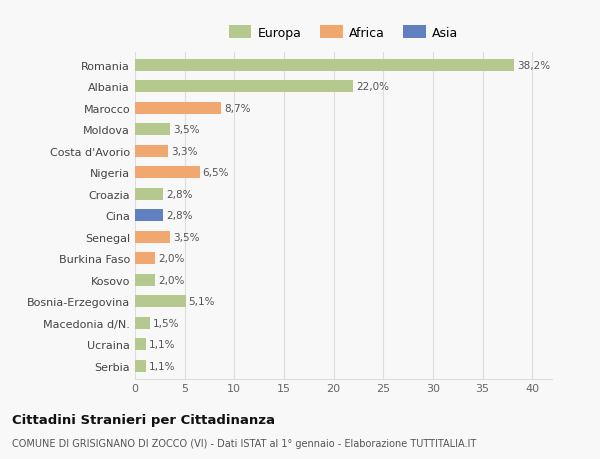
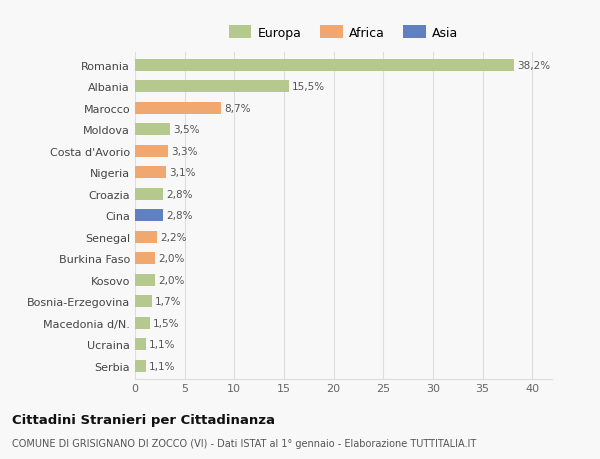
Albania: 22,0% -> 15,5%
Nigeria: 6,5% -> 3,1%
Senegal: 3,5% -> 2,2%
Bosnia-Erzegovina: 5,1% -> 1,7%
